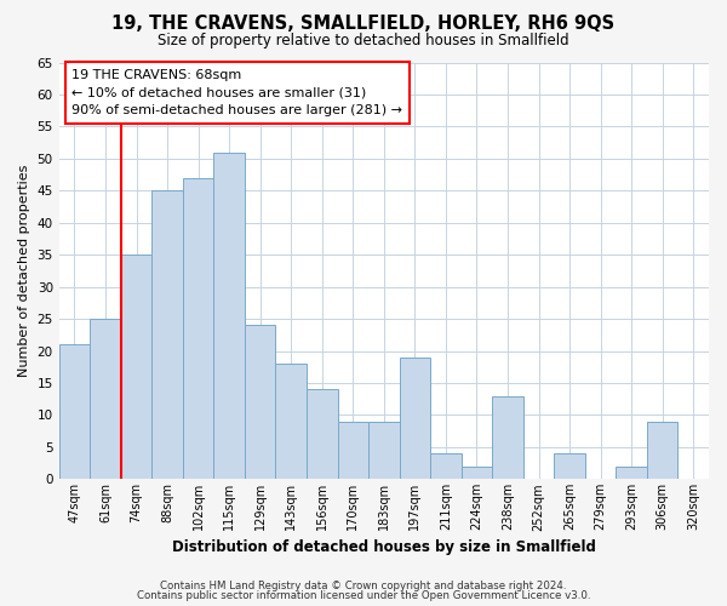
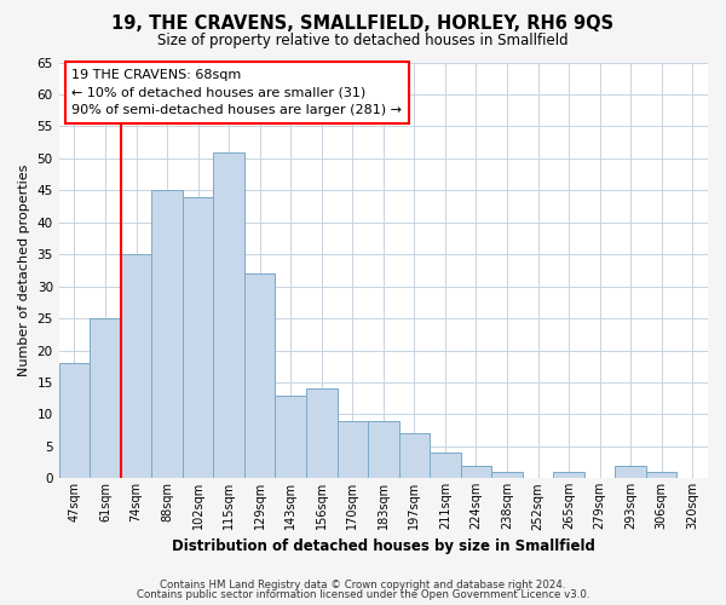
47sqm: 21 -> 18
102sqm: 47 -> 44
129sqm: 24 -> 32
143sqm: 18 -> 13
197sqm: 19 -> 7
238sqm: 13 -> 1
265sqm: 4 -> 1
306sqm: 9 -> 1
